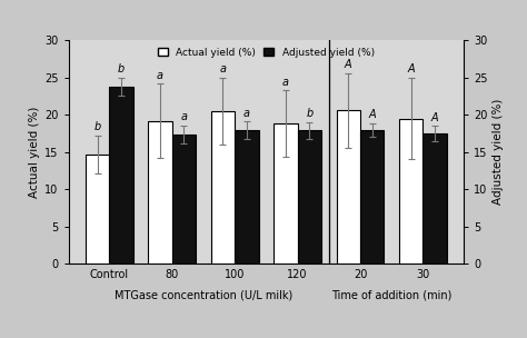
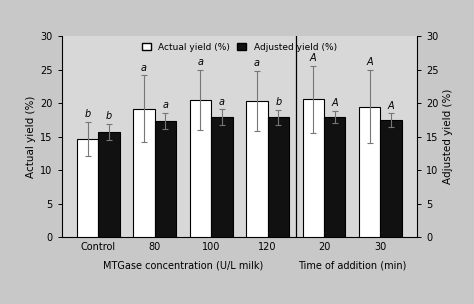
Adjusted yield (%)/Control: 23.8 -> 15.7
Actual yield (%)/120: 18.8 -> 20.4
